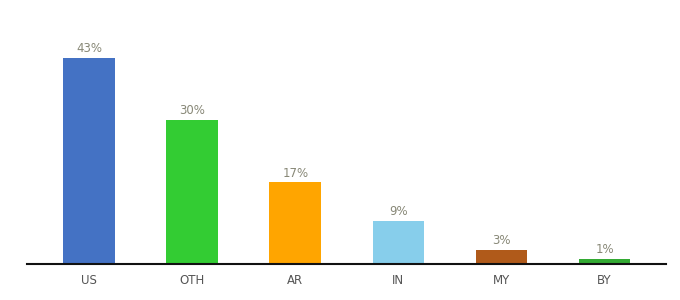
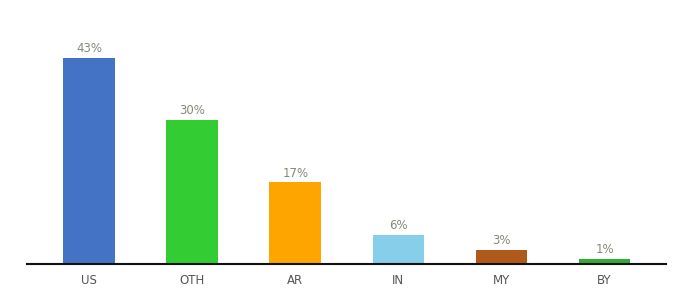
IN: 9% -> 6%
